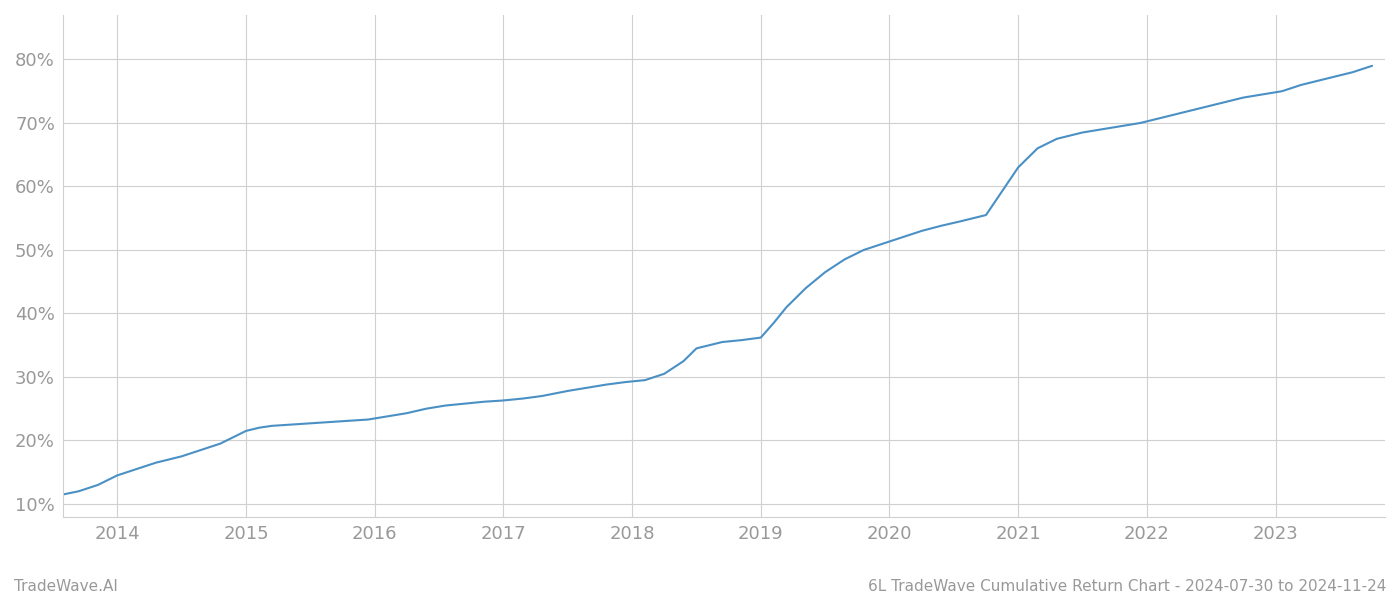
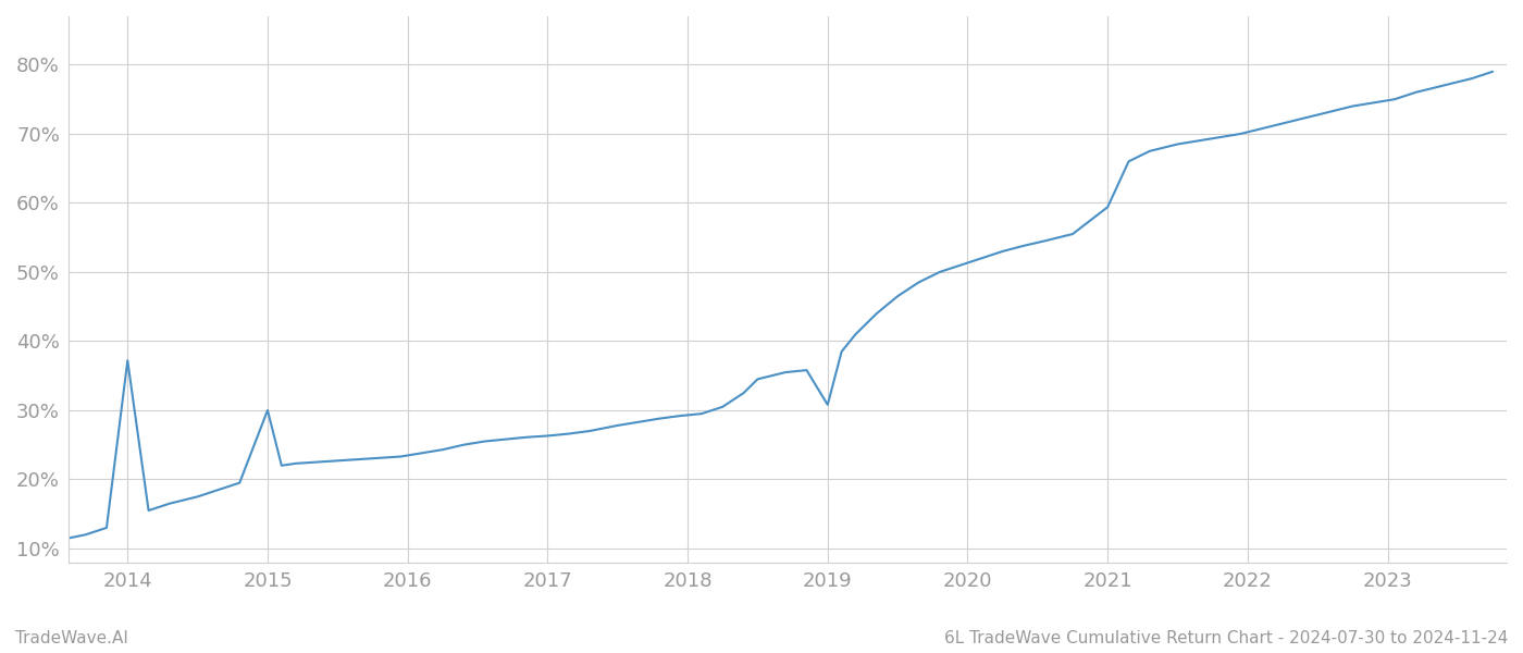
2014: 14.5% -> 37.2%
2015: 21.5% -> 30.0%
2019: 36.2% -> 30.8%
2021: 63.0% -> 59.4%
